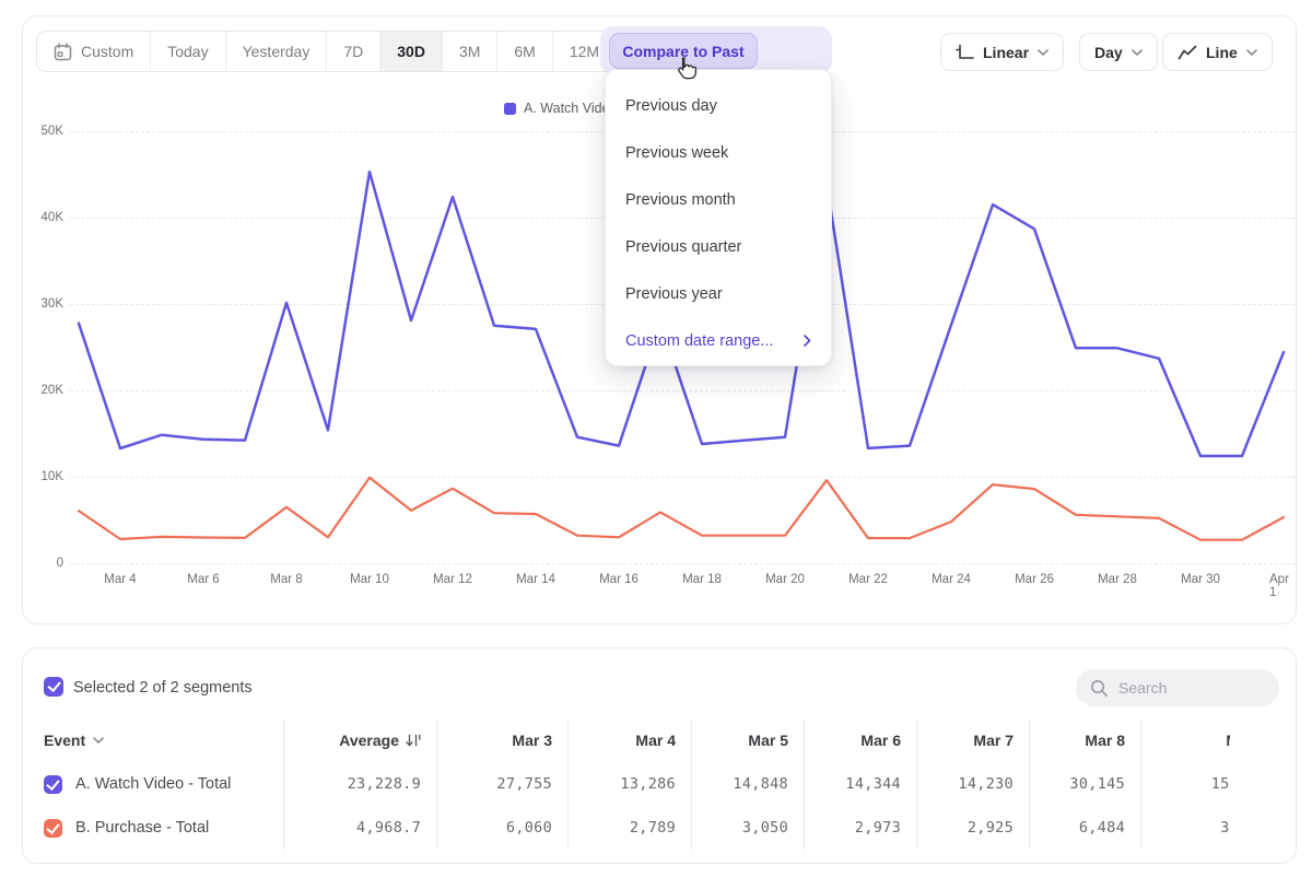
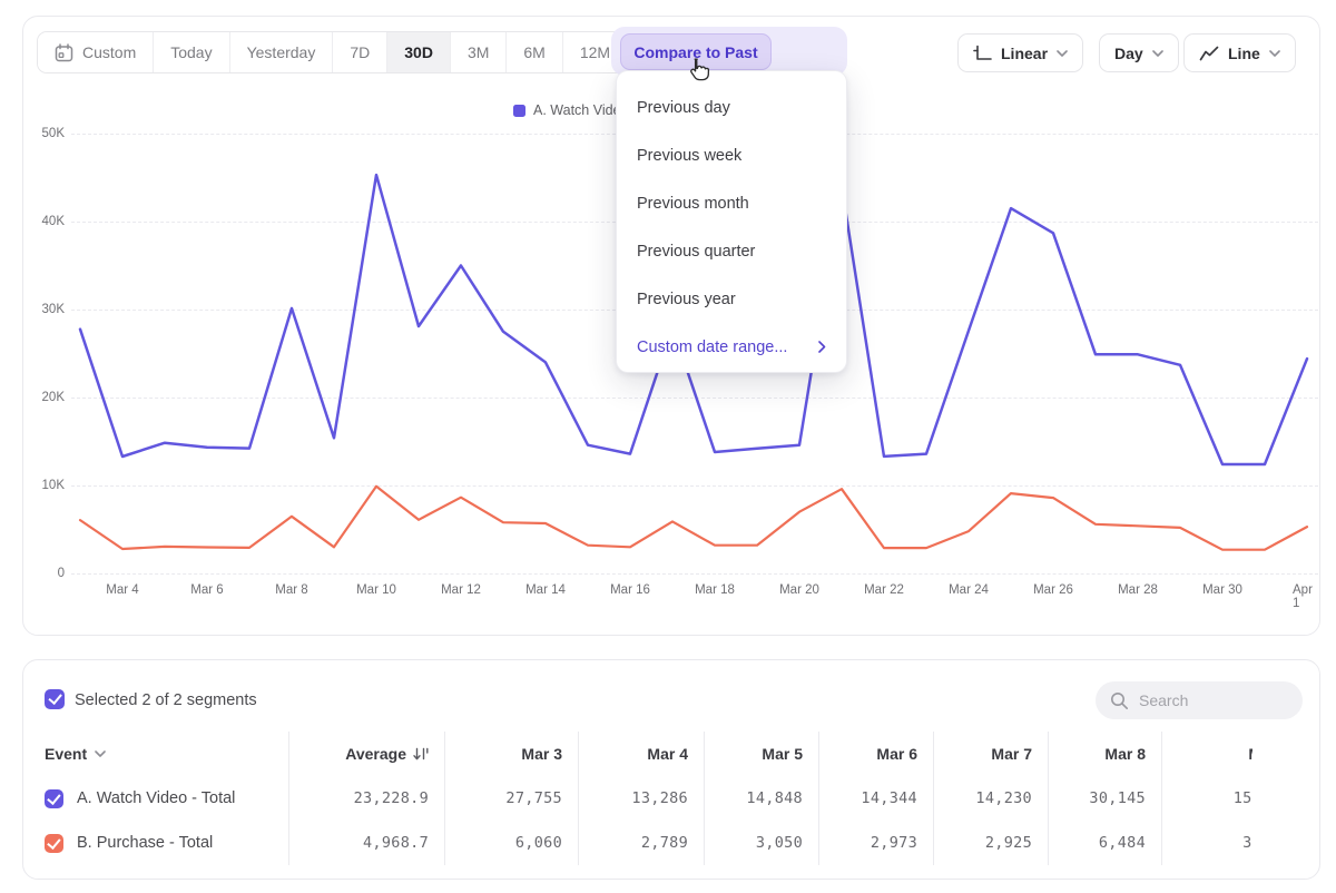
A. Watch Video - Total/Mar 12: 42K -> 35K
A. Watch Video - Total/Mar 14: 27K -> 24K
B. Purchase - Total/Mar 20: 3K -> 7K
